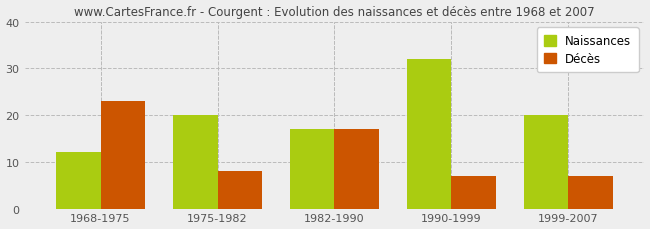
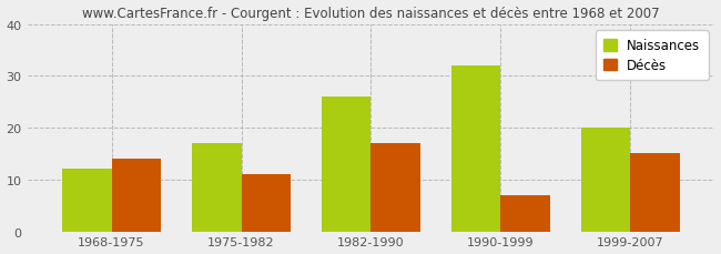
Décès/1968-1975: 23 -> 14
Naissances/1975-1982: 20 -> 17
Décès/1975-1982: 8 -> 11
Naissances/1982-1990: 17 -> 26
Décès/1999-2007: 7 -> 15
